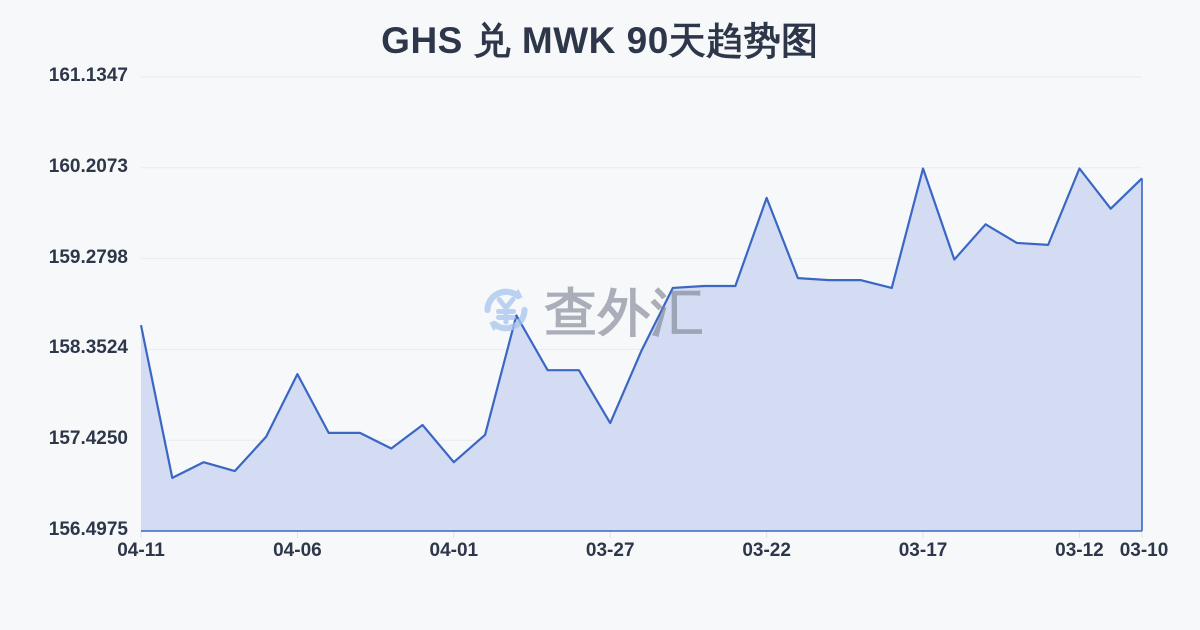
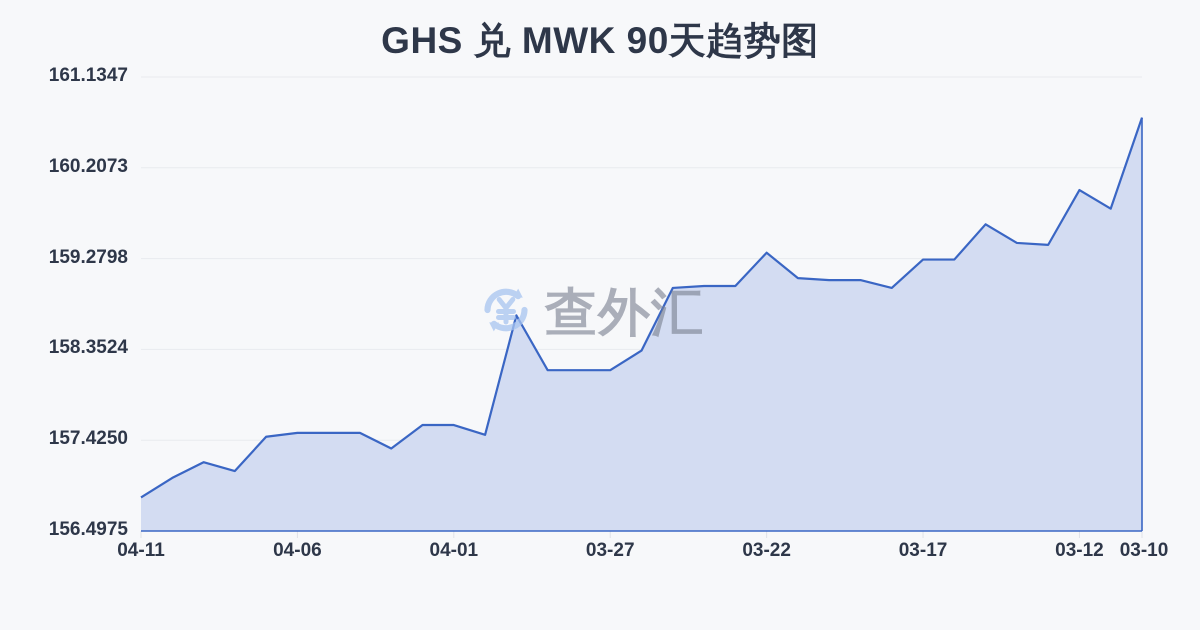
04-11: 158.6 -> 156.8
04-06: 158.1 -> 157.5
04-01: 157.2 -> 157.6
03-27: 157.6 -> 158.1
03-22: 159.9 -> 159.3
03-17: 160.2 -> 159.3
03-12: 160.2 -> 160.0
03-10: 160.1 -> 160.7
